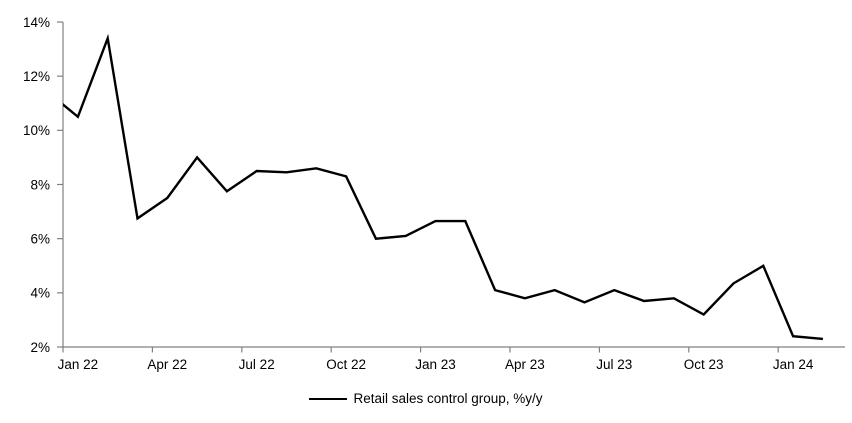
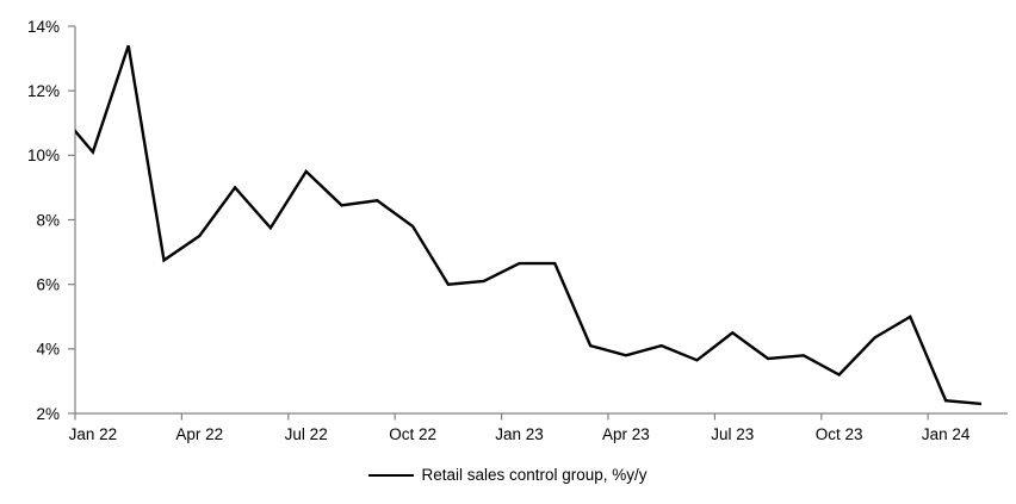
Jan 22: 10.5% -> 10.1%
Jul 22: 8.5% -> 9.5%
Oct 22: 8.3% -> 7.8%
Jul 23: 4.1% -> 4.5%
